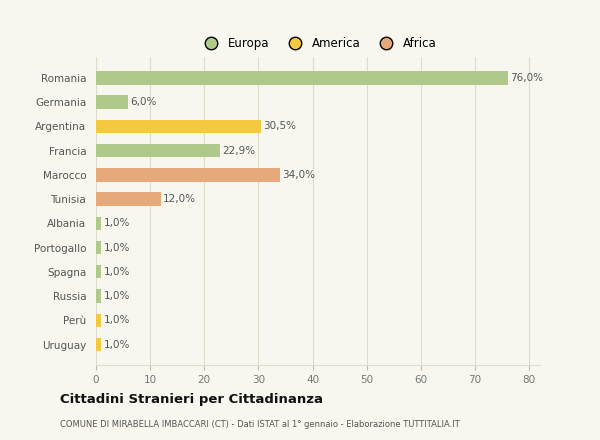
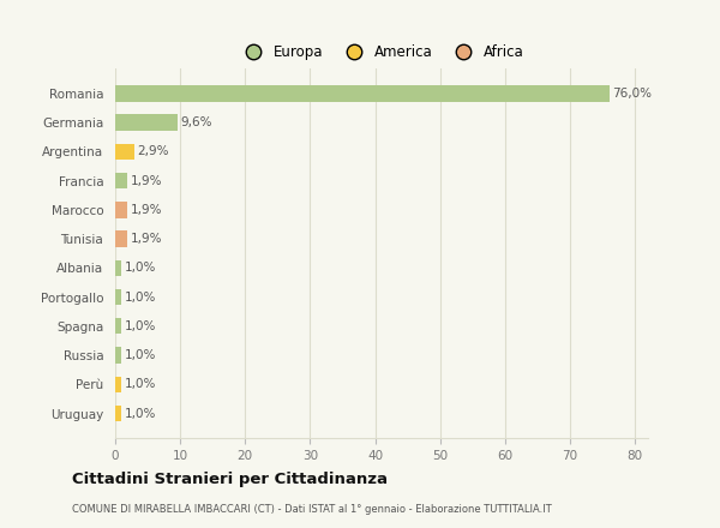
Germania: 6,0% -> 9,6%
Argentina: 30,5% -> 2,9%
Francia: 22,9% -> 1,9%
Marocco: 34,0% -> 1,9%
Tunisia: 12,0% -> 1,9%
